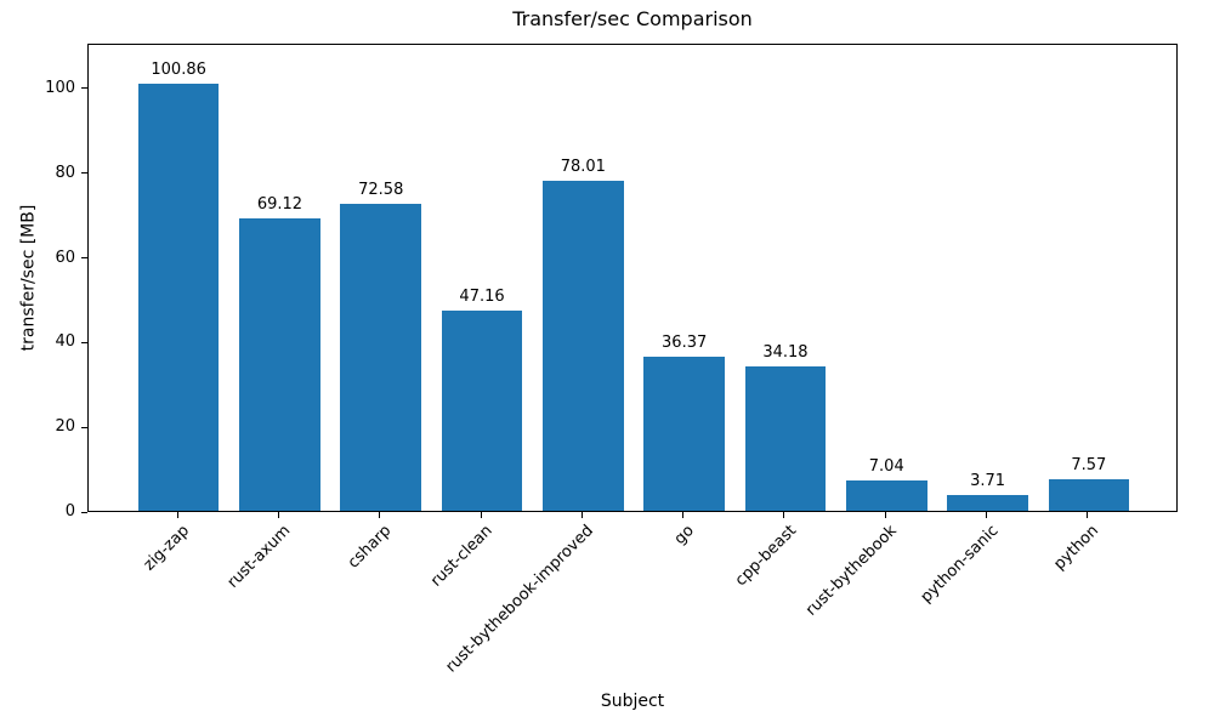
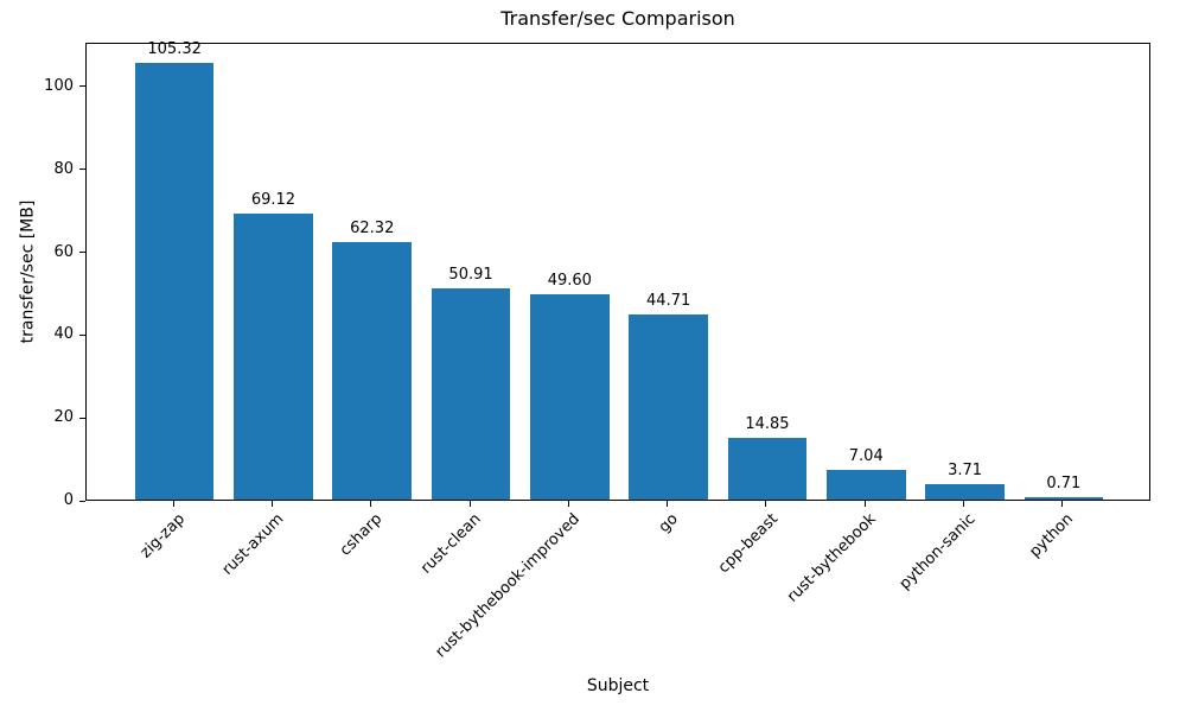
zig-zap: 100.86 -> 105.32
csharp: 72.58 -> 62.32
rust-clean: 47.16 -> 50.91
rust-bythebook-improved: 78.01 -> 49.60
go: 36.37 -> 44.71
cpp-beast: 34.18 -> 14.85
python: 7.57 -> 0.71
